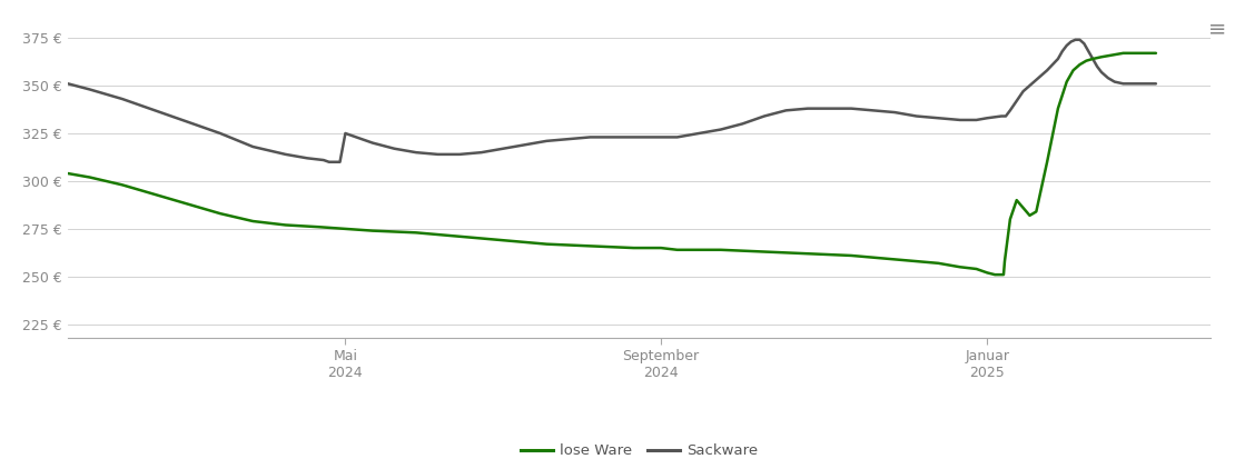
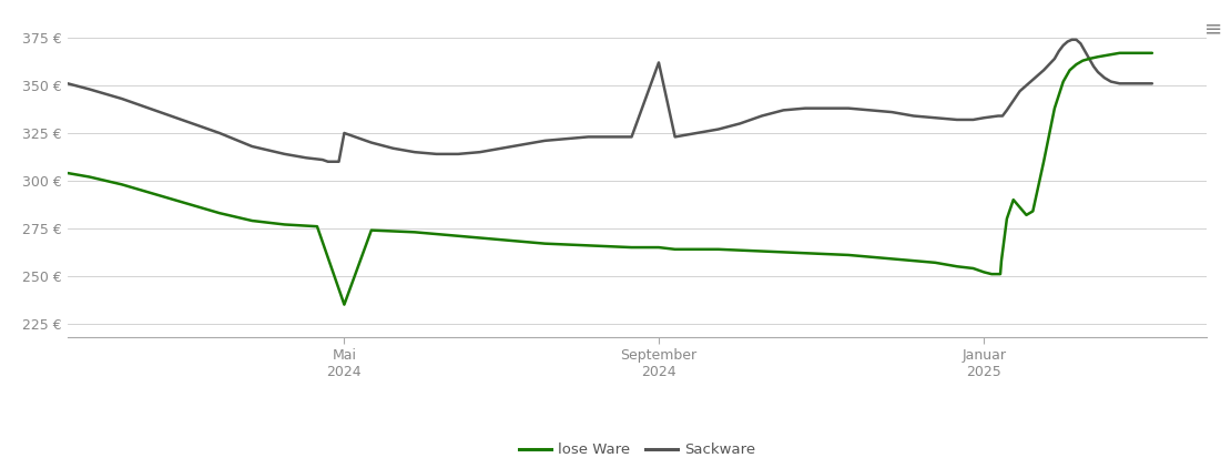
lose Ware/Mai 2024: 275 € -> 235 €
Sackware/September 2024: 323 € -> 362 €
